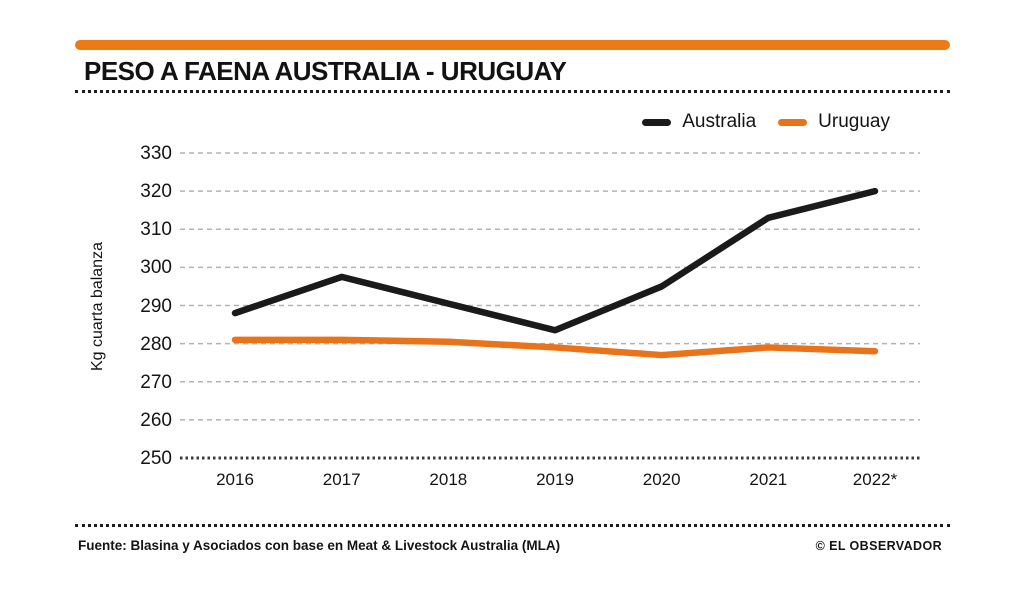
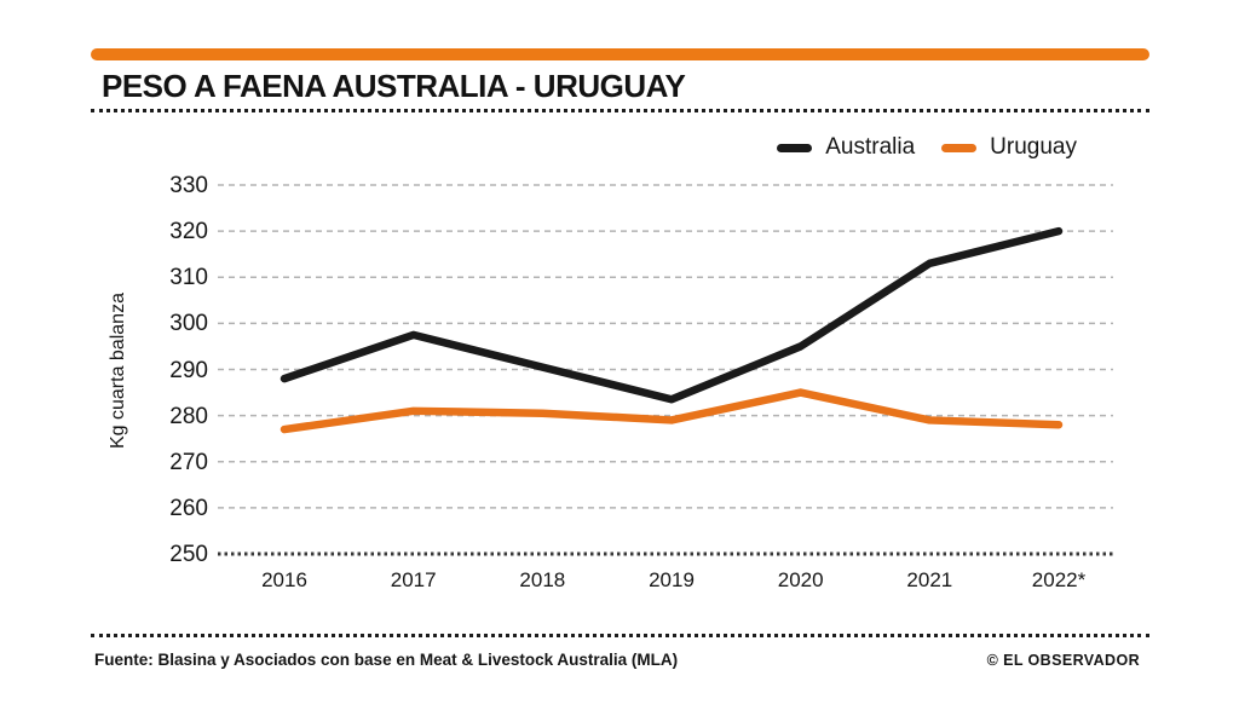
Uruguay/2016: 281 -> 277
Uruguay/2020: 277 -> 285
